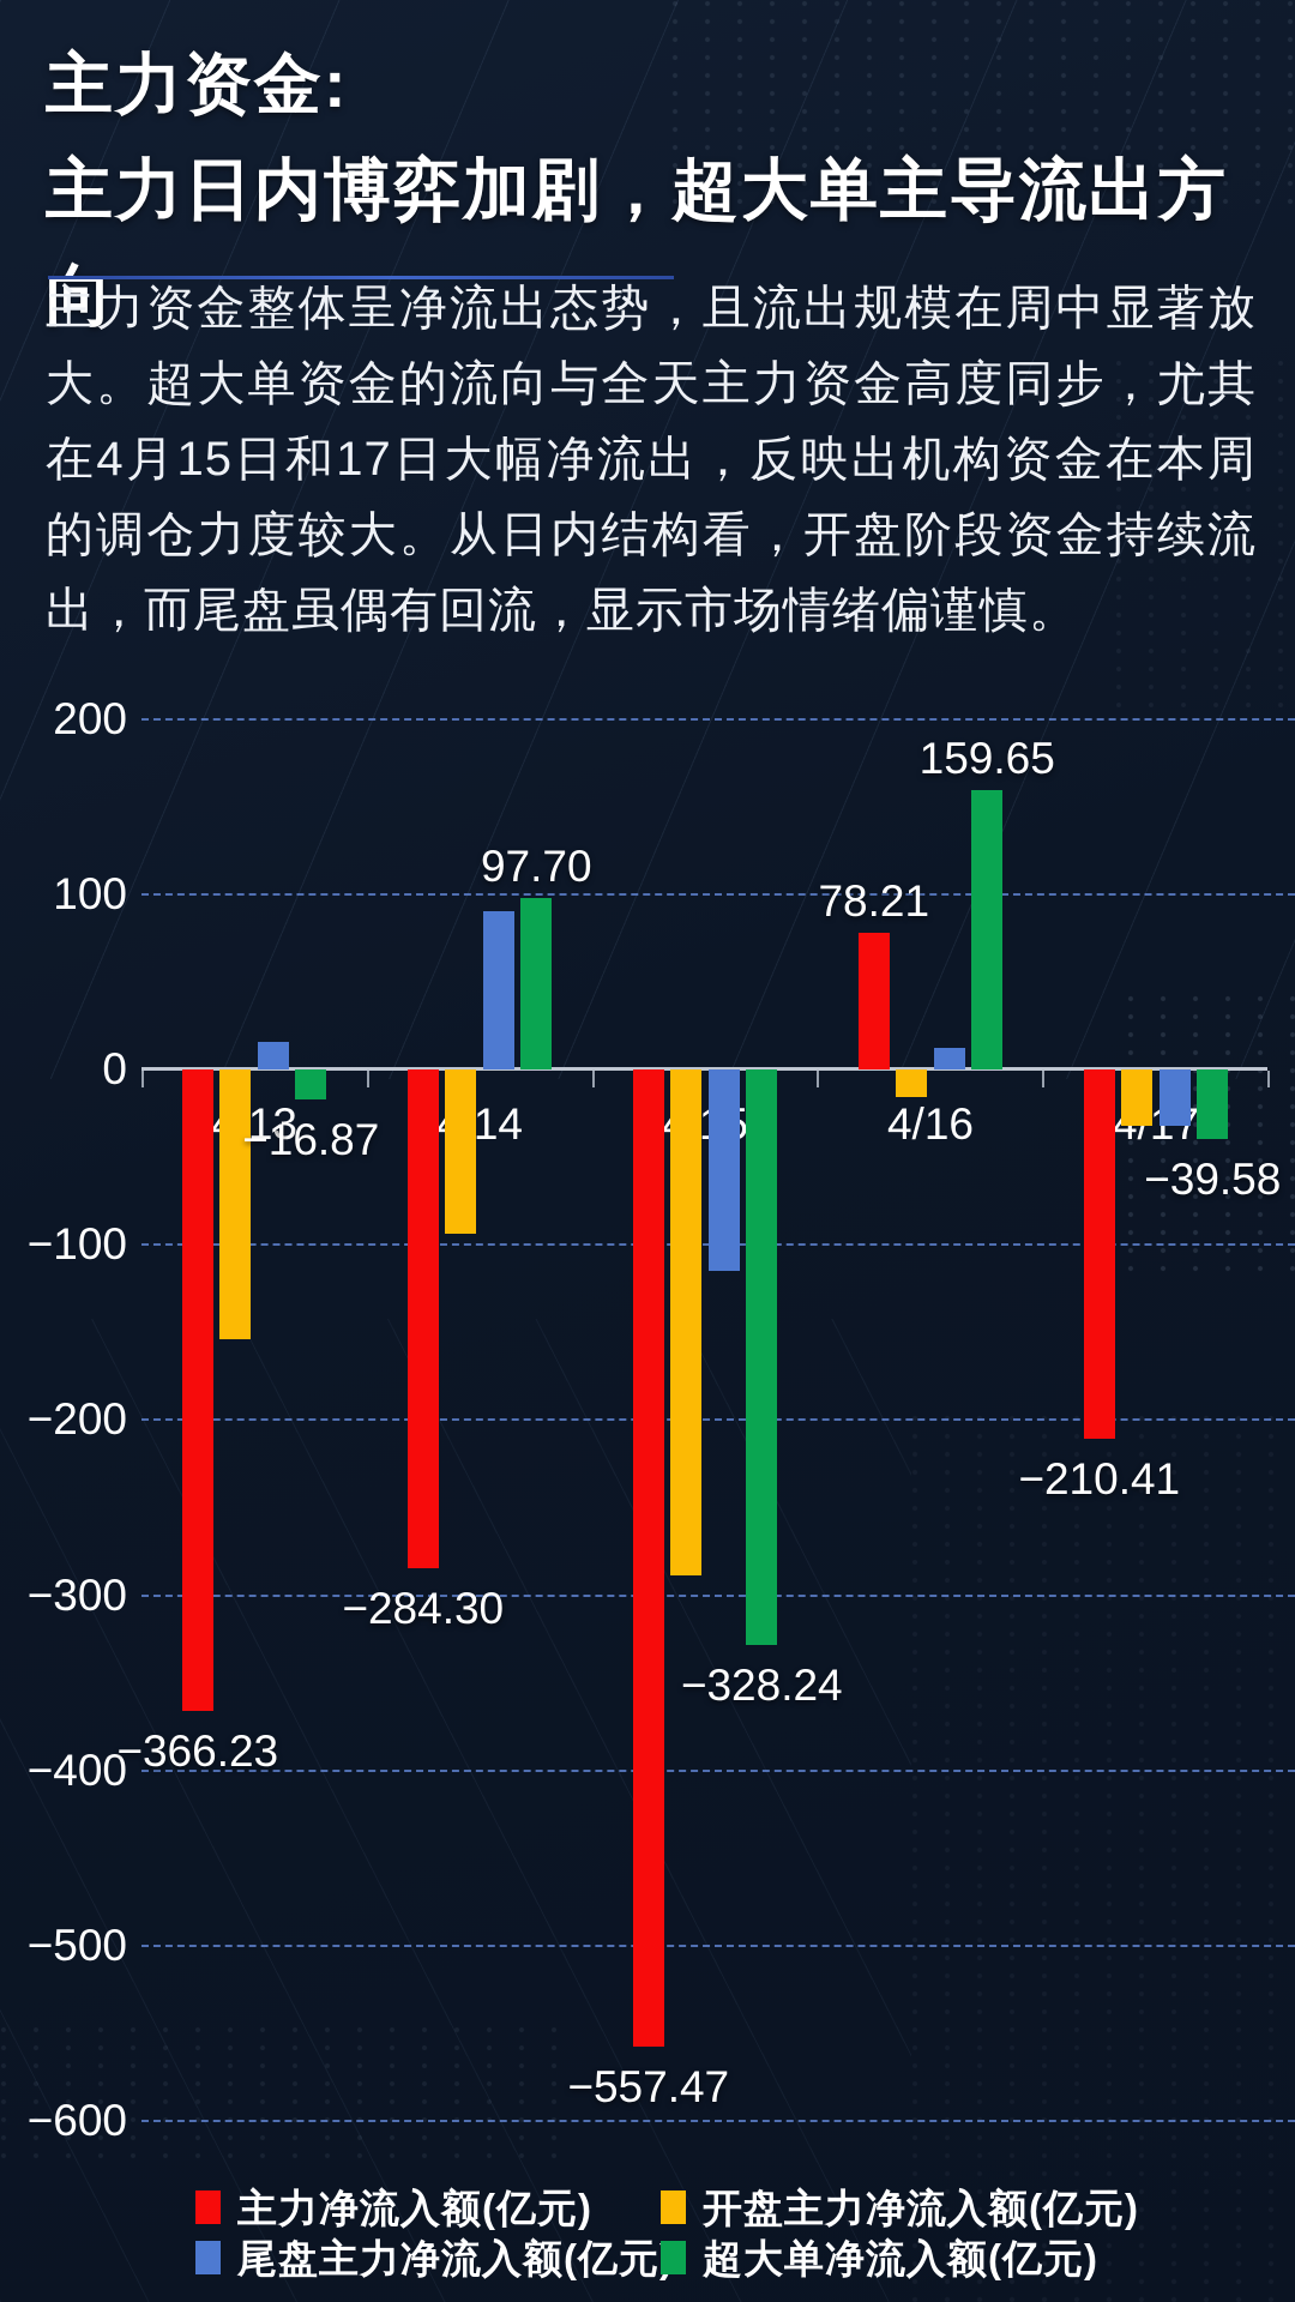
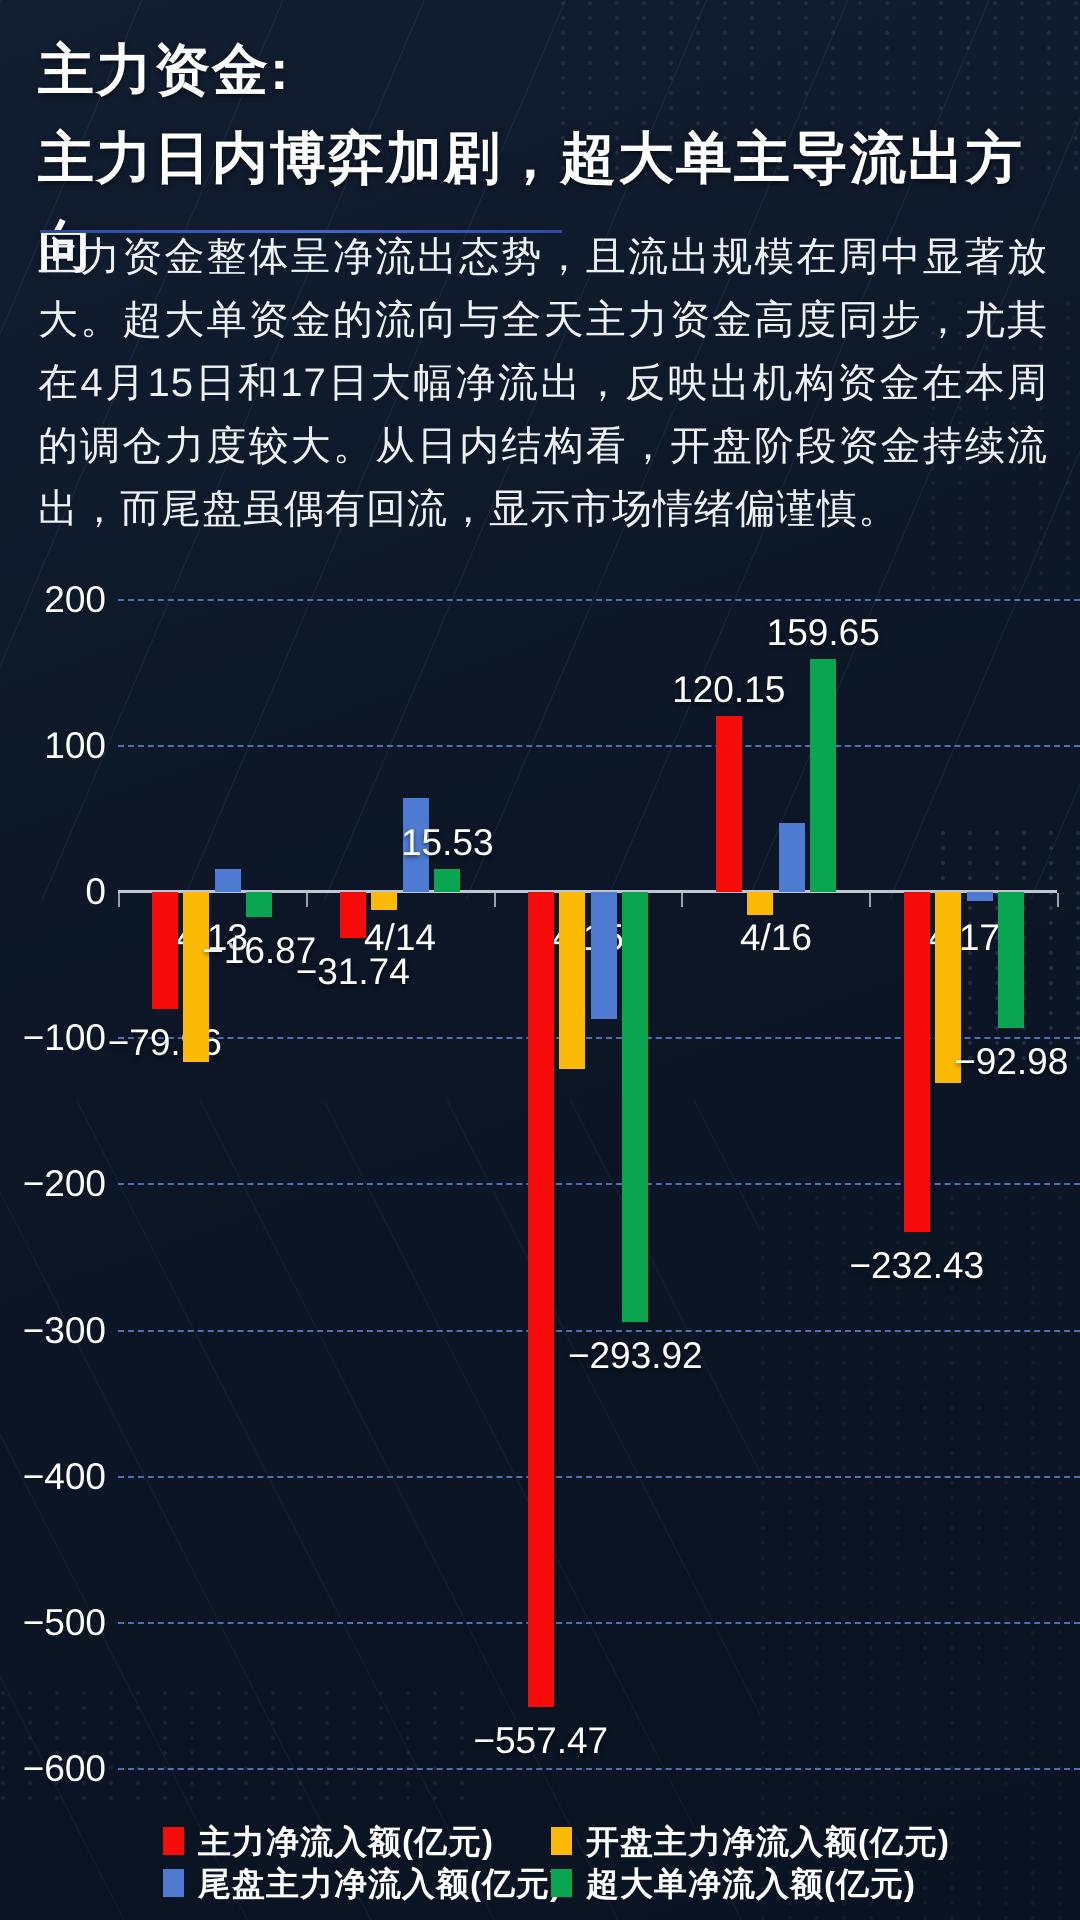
主力净流入额(亿元)/4/13: −366.23 -> −79.96
开盘主力净流入额(亿元)/4/13: -154 -> -116
主力净流入额(亿元)/4/14: −284.30 -> −31.74
开盘主力净流入额(亿元)/4/14: -94 -> -12
尾盘主力净流入额(亿元)/4/14: 90 -> 64
超大单净流入额(亿元)/4/14: 97.70 -> 15.53
开盘主力净流入额(亿元)/4/15: -289 -> -121
尾盘主力净流入额(亿元)/4/15: -115 -> -87
超大单净流入额(亿元)/4/15: −328.24 -> −293.92
主力净流入额(亿元)/4/16: 78.21 -> 120.15
尾盘主力净流入额(亿元)/4/16: 12 -> 47
主力净流入额(亿元)/4/17: −210.41 -> −232.43
开盘主力净流入额(亿元)/4/17: -32 -> -131
尾盘主力净流入额(亿元)/4/17: -32 -> -6
超大单净流入额(亿元)/4/17: −39.58 -> −92.98
